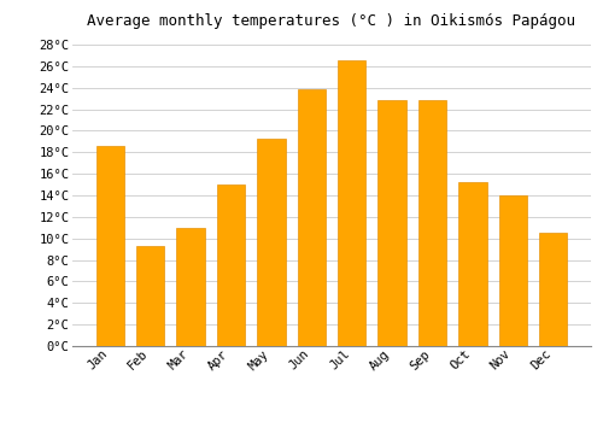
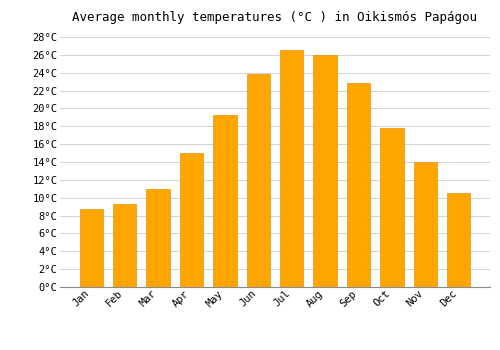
Jan: 18.6°C -> 8.7°C
Aug: 22.8°C -> 26.0°C
Oct: 15.2°C -> 17.8°C
